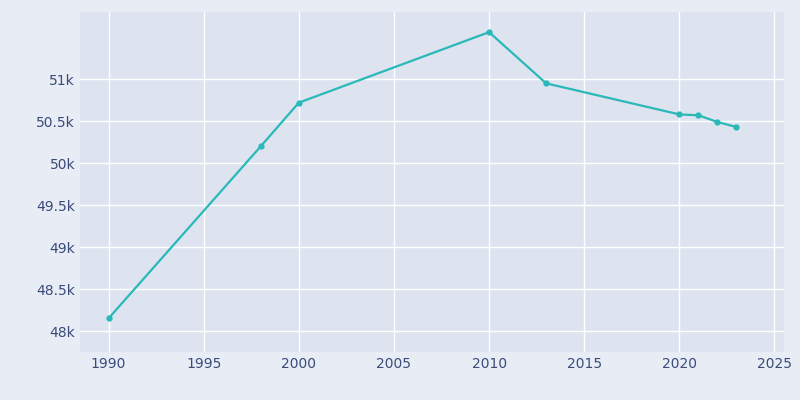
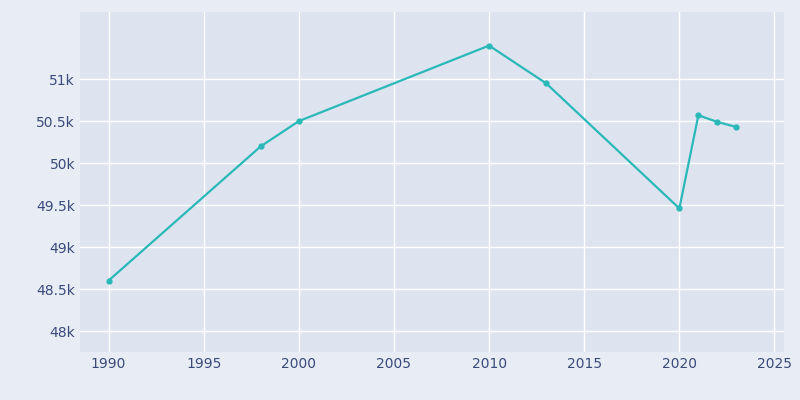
1990: 48.15k -> 48.60k
2000: 50.72k -> 50.50k
2010: 51.56k -> 51.40k
2020: 50.58k -> 49.46k
